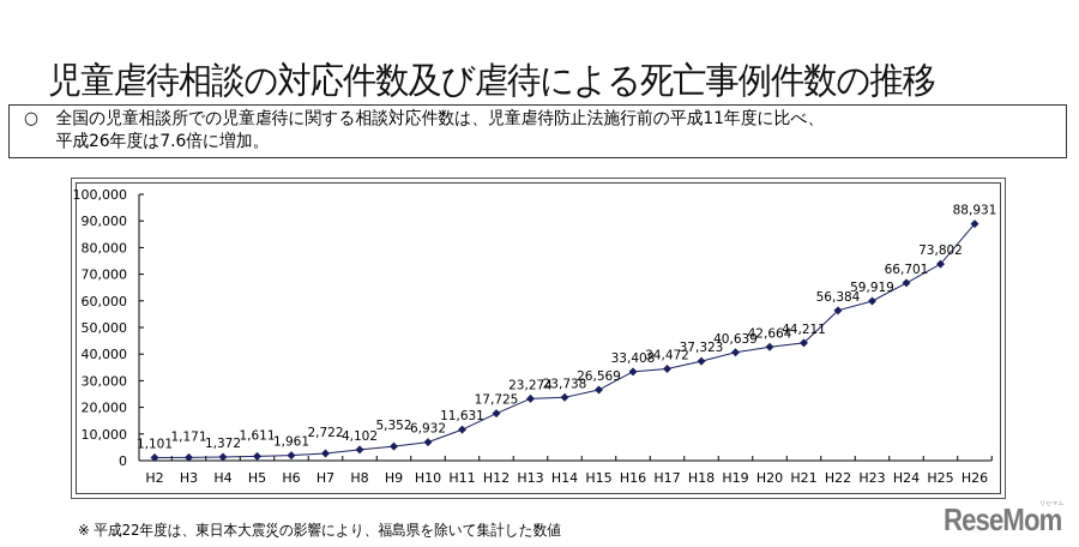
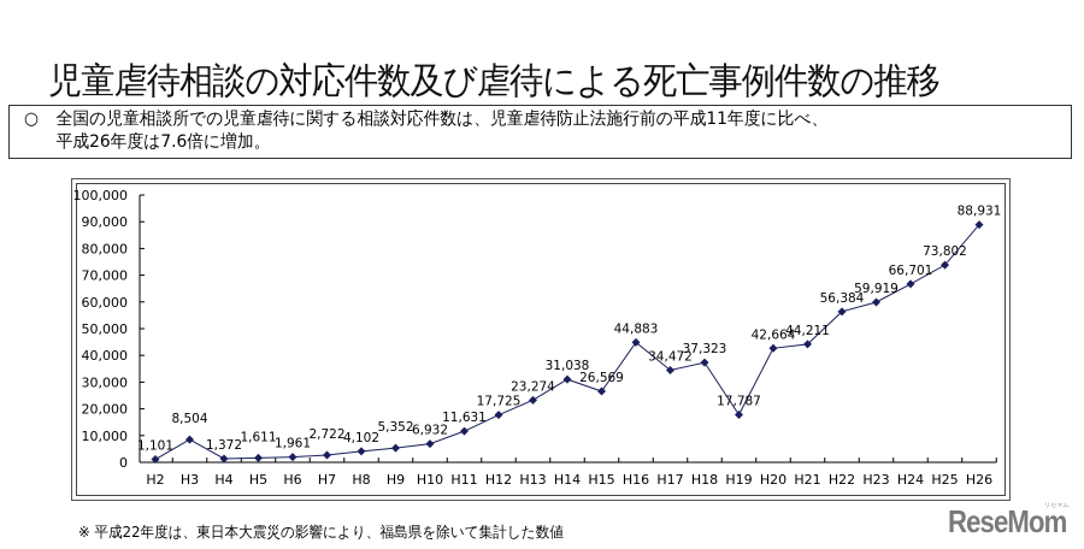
H3: 1,171 -> 8,504
H14: 23,738 -> 31,038
H16: 33,408 -> 44,883
H19: 40,639 -> 17,787
